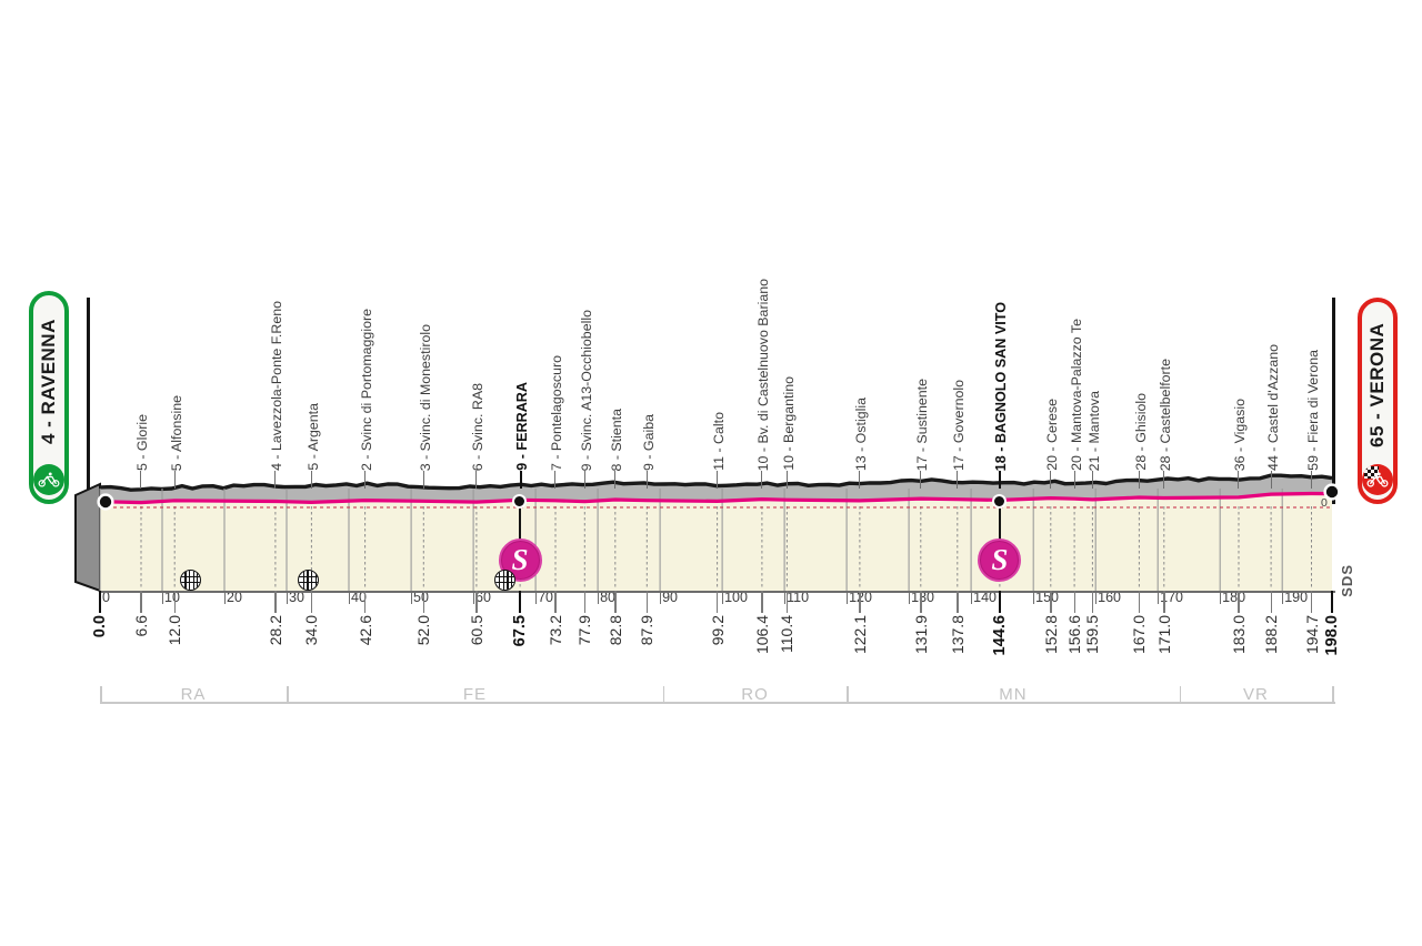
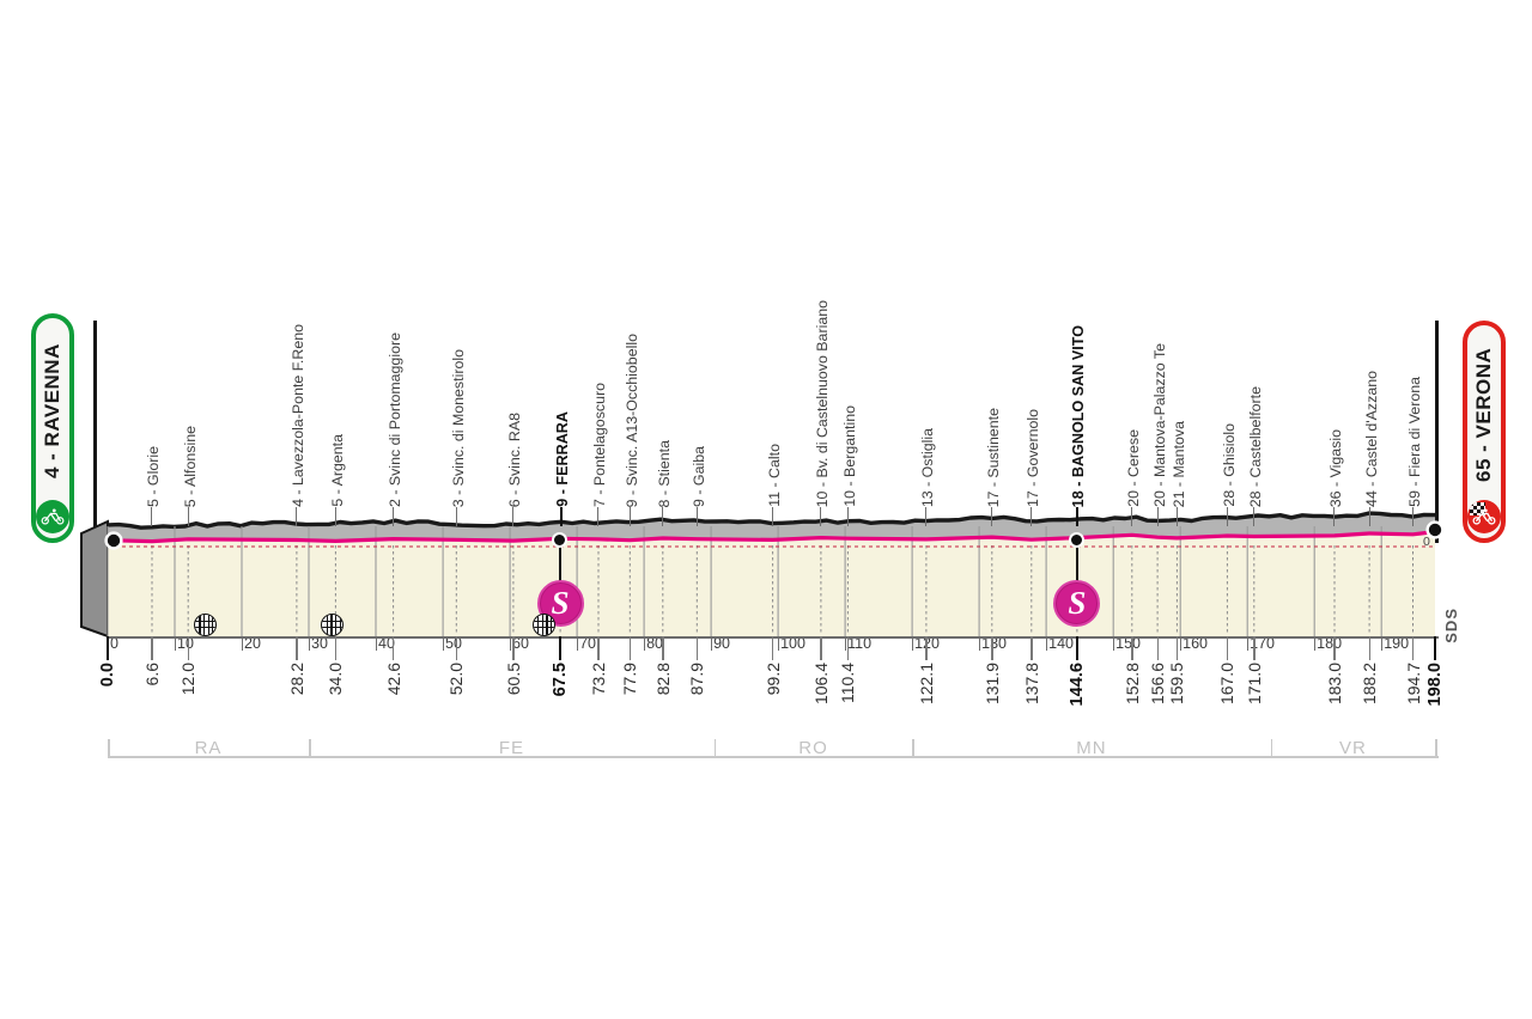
137.8: 14 -> 5
144.6: 15 -> 20
152.8: 16 -> 24
188.2: 37 -> 32
194.7: 45 -> 31
